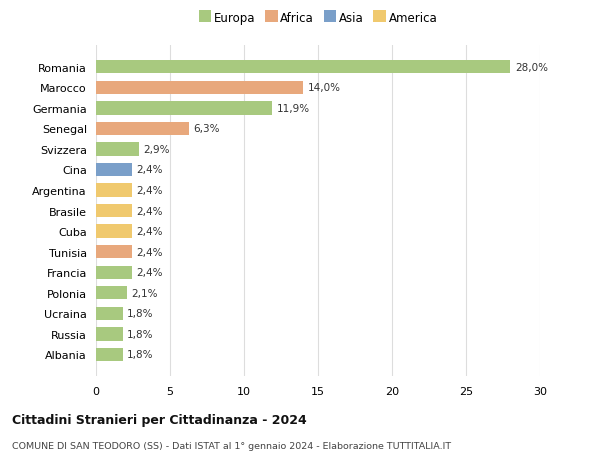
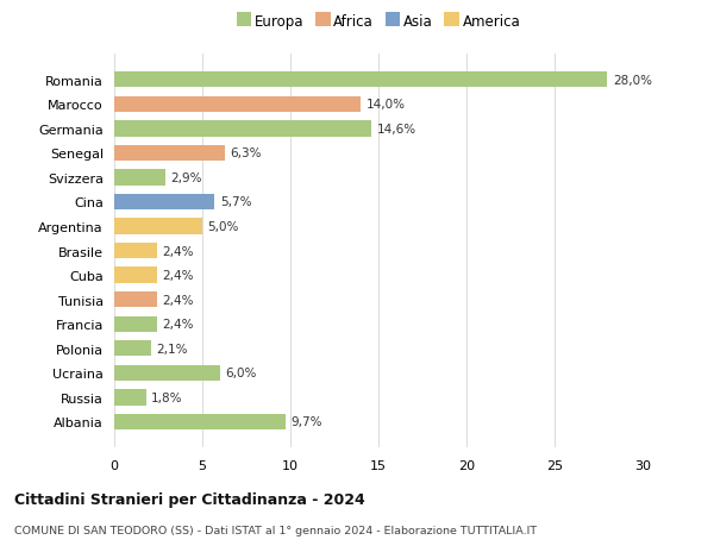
Germania: 11,9% -> 14,6%
Cina: 2,4% -> 5,7%
Argentina: 2,4% -> 5,0%
Ucraina: 1,8% -> 6,0%
Albania: 1,8% -> 9,7%
